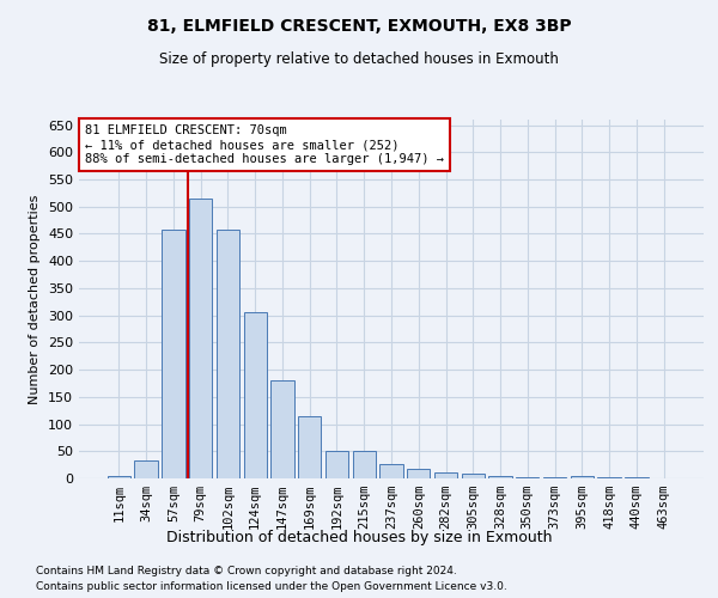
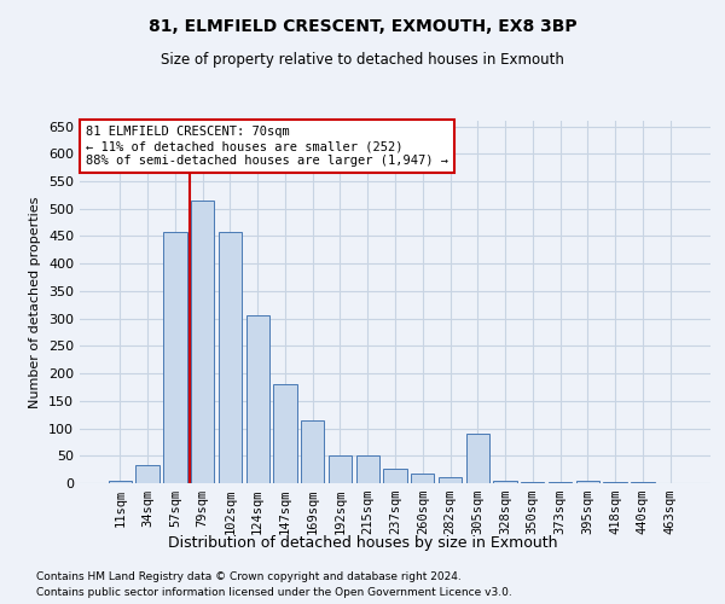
305sqm: 8 -> 90
